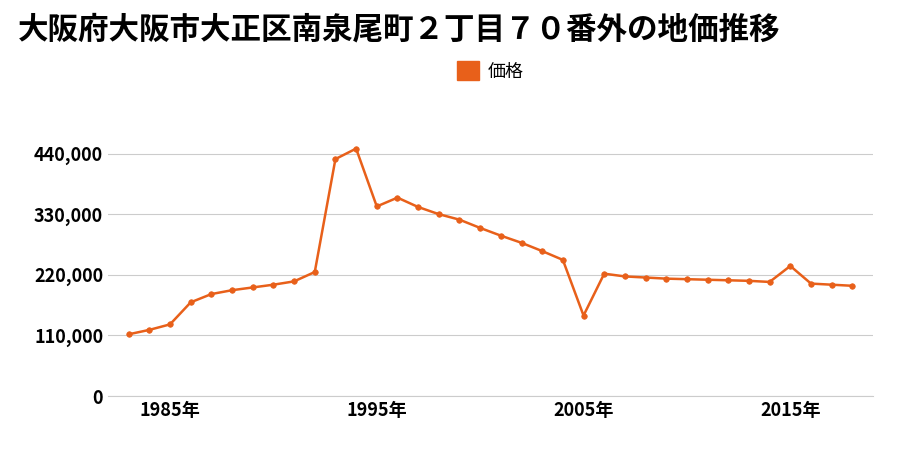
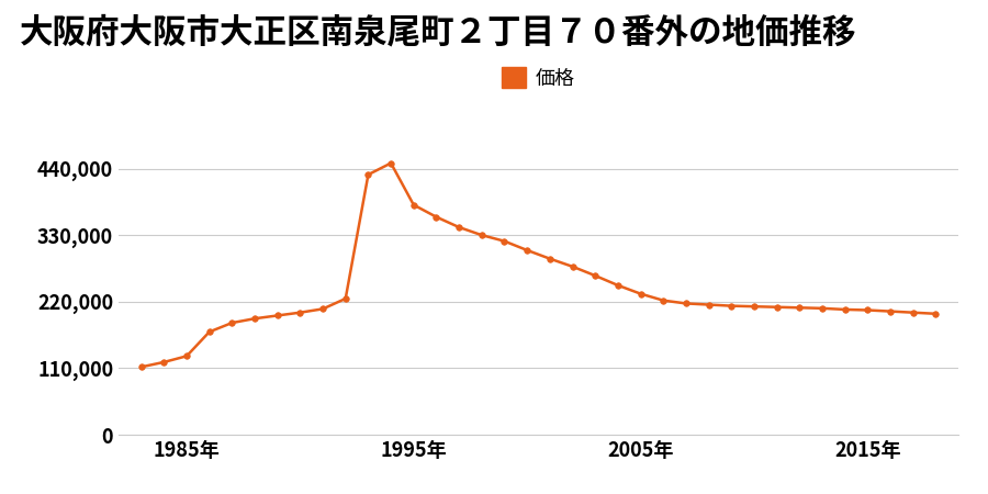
1995年: 344,000 -> 380,000
2005年: 146,000 -> 233,000
2015年: 236,000 -> 206,000
